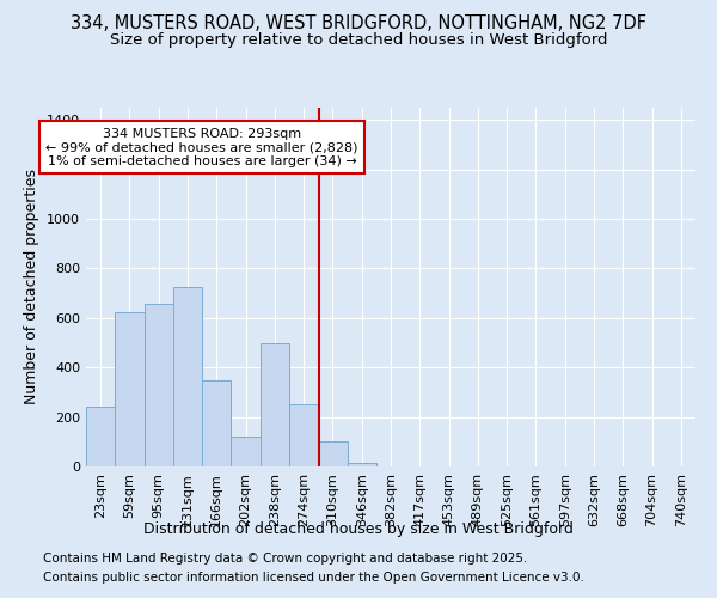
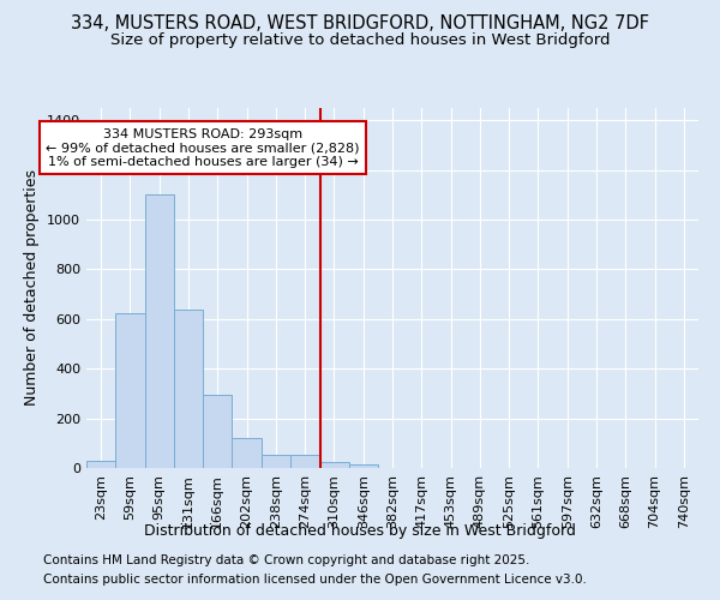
23sqm: 240 -> 30
95sqm: 655 -> 1100
131sqm: 725 -> 640
166sqm: 350 -> 295
238sqm: 500 -> 55
274sqm: 250 -> 55
310sqm: 100 -> 25
